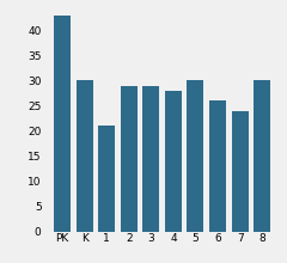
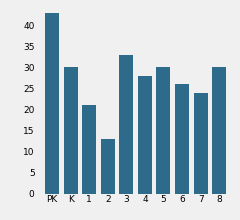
2: 29 -> 13
3: 29 -> 33
